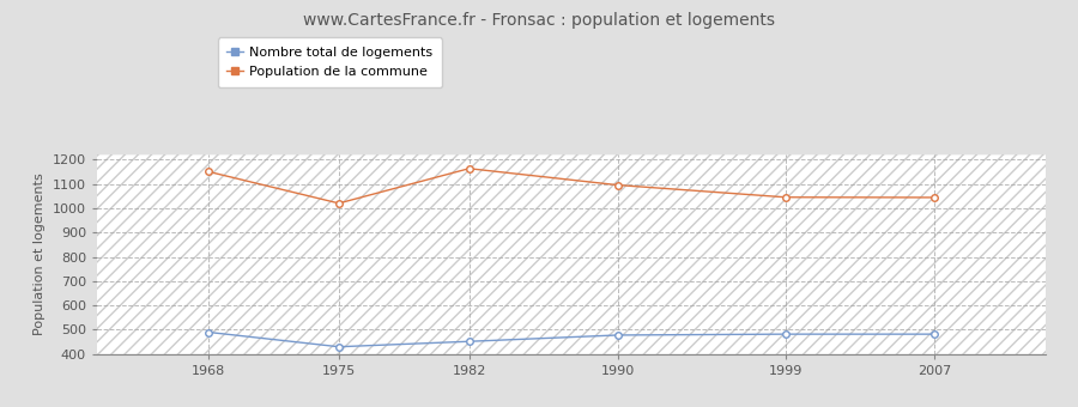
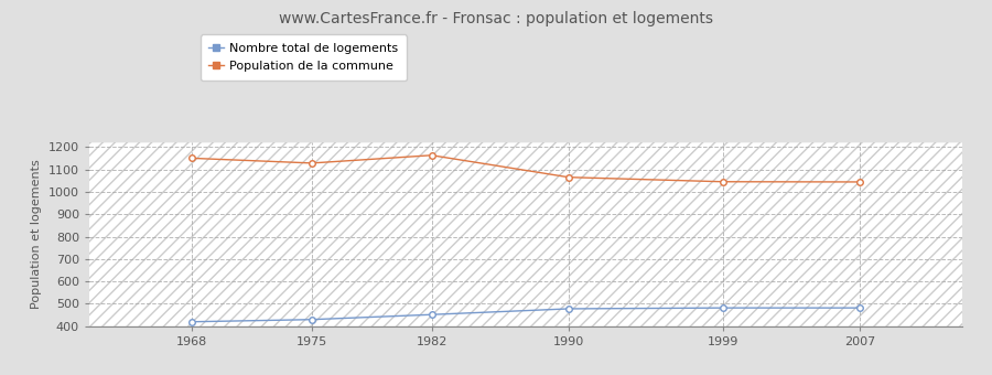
Nombre total de logements/1968: 490 -> 420
Population de la commune/1975: 1020 -> 1128
Population de la commune/1990: 1095 -> 1065
